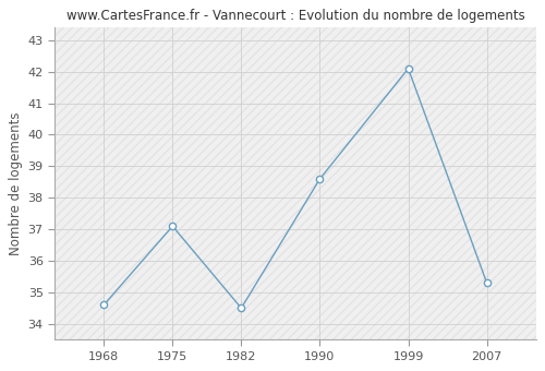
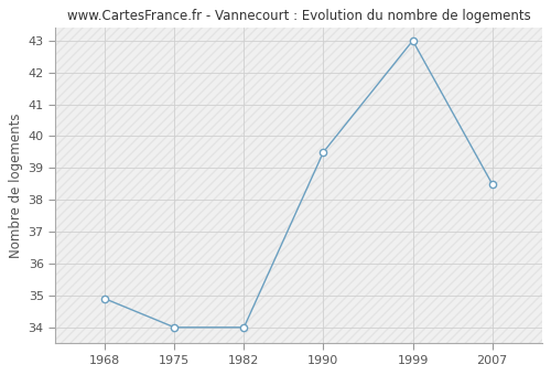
1968: 34.6 -> 34.9
1975: 37.1 -> 34.0
1982: 34.5 -> 34.0
1990: 38.6 -> 39.5
1999: 42.1 -> 43.0
2007: 35.3 -> 38.5
